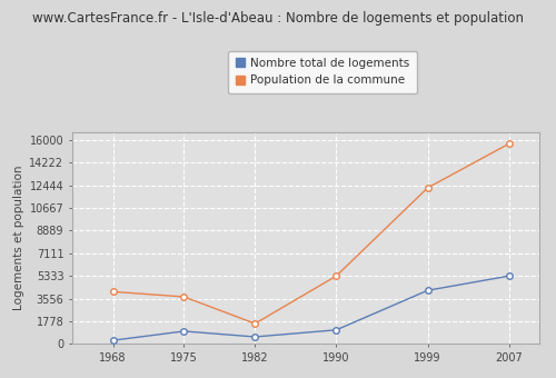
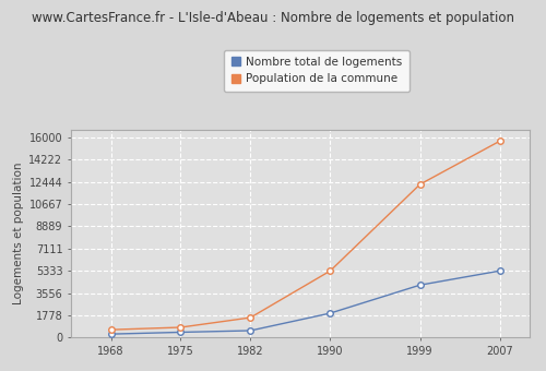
Population de la commune/1968: 4100 -> 600
Nombre total de logements/1975: 1000 -> 400
Population de la commune/1975: 3700 -> 800
Nombre total de logements/1990: 1100 -> 2000
